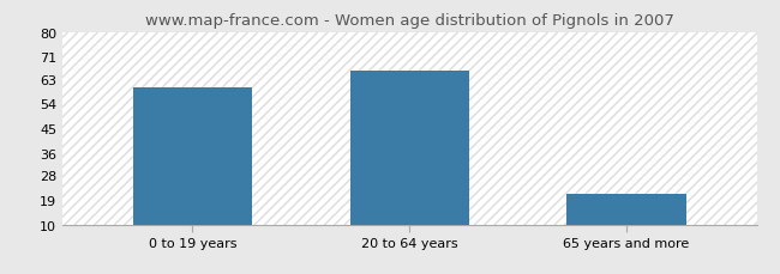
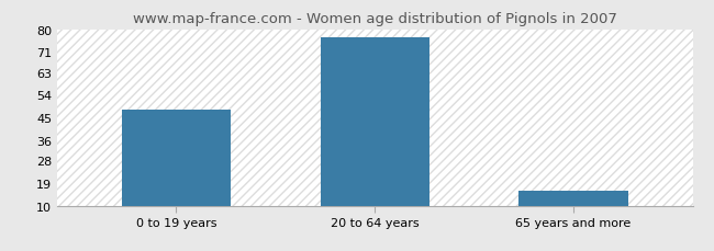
0 to 19 years: 60 -> 48
20 to 64 years: 66 -> 77
65 years and more: 21 -> 16
